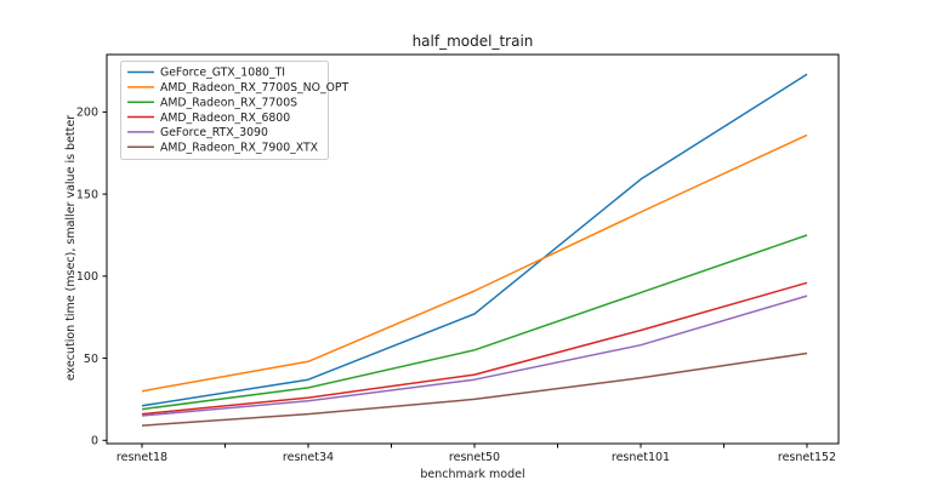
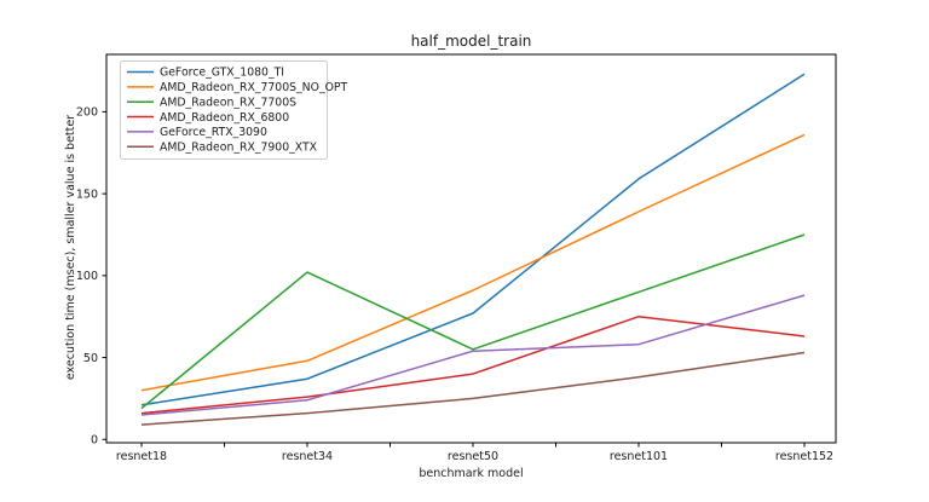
AMD_Radeon_RX_7700S/resnet34: 32 -> 102
GeForce_RTX_3090/resnet50: 37 -> 54
AMD_Radeon_RX_6800/resnet101: 67 -> 75
AMD_Radeon_RX_6800/resnet152: 96 -> 63
